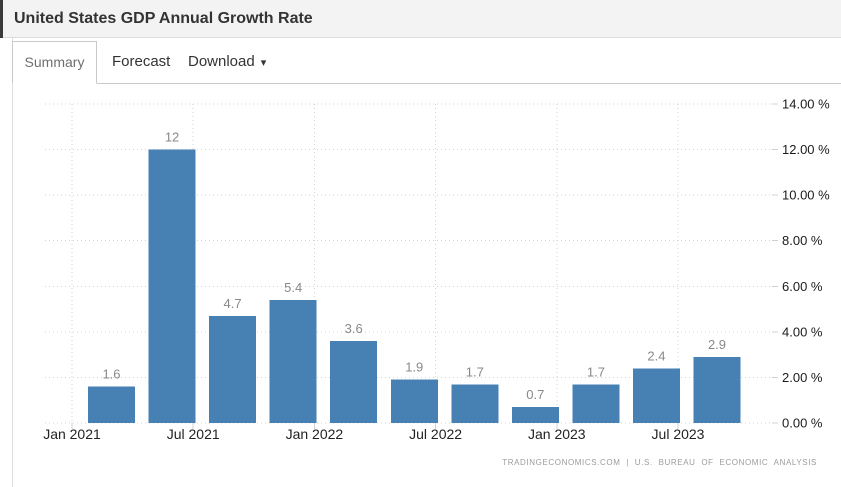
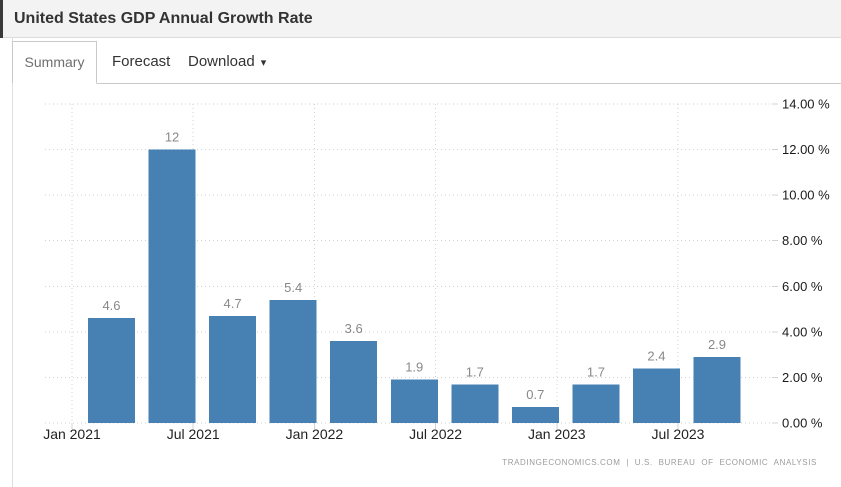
Jan 2021: 1.6 -> 4.6
